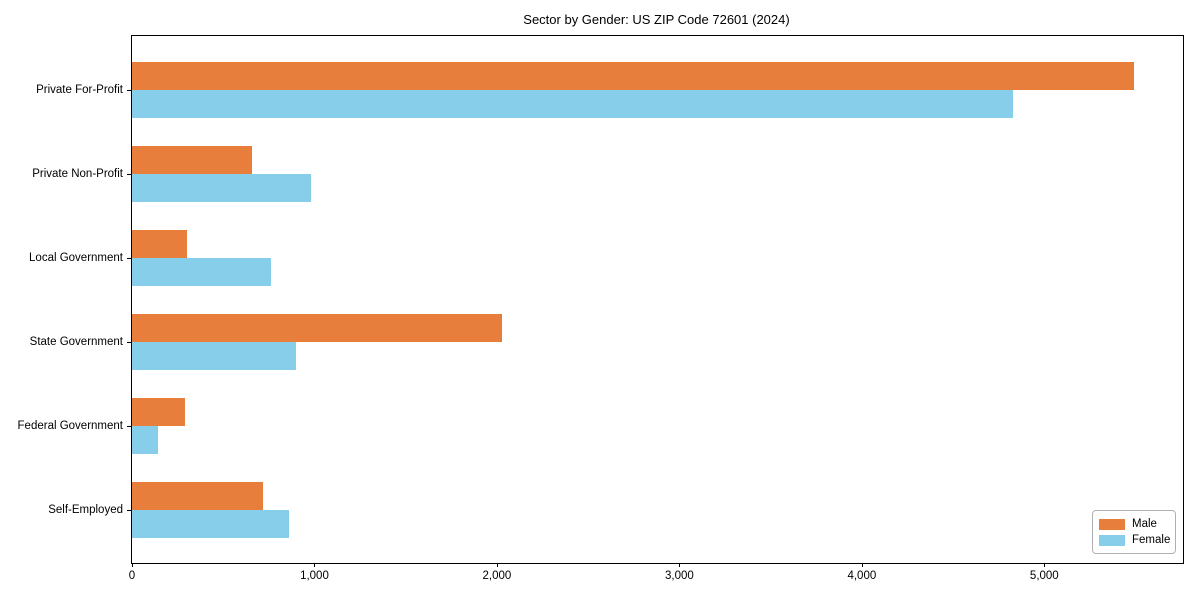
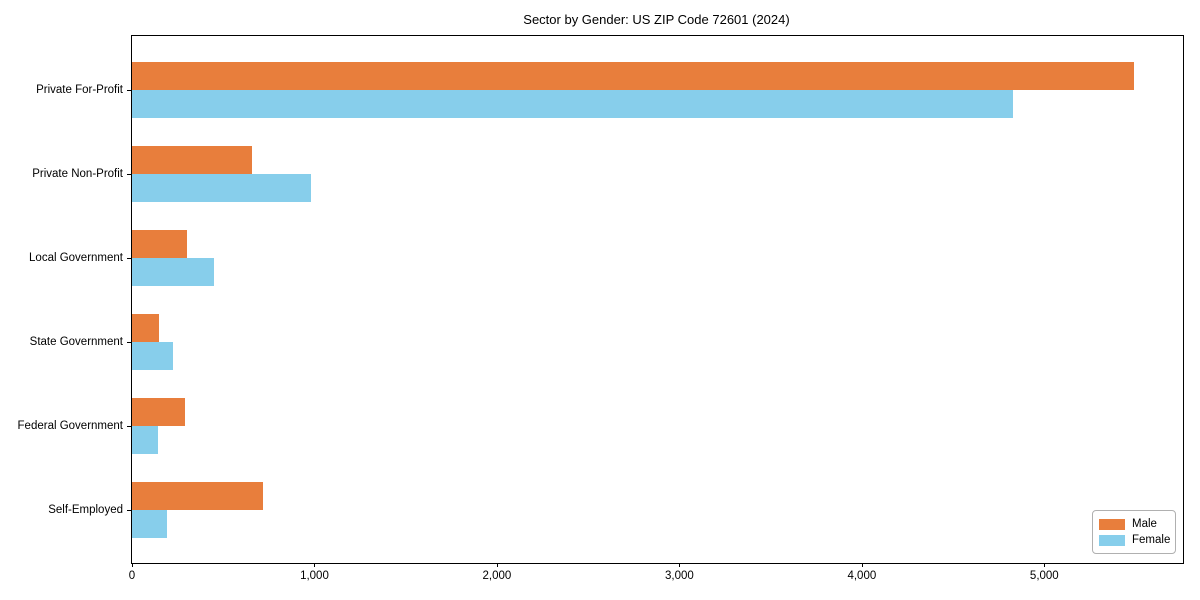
Female/Local Government: 760 -> 450
Male/State Government: 2030 -> 150
Female/State Government: 900 -> 220
Female/Self-Employed: 860 -> 190
